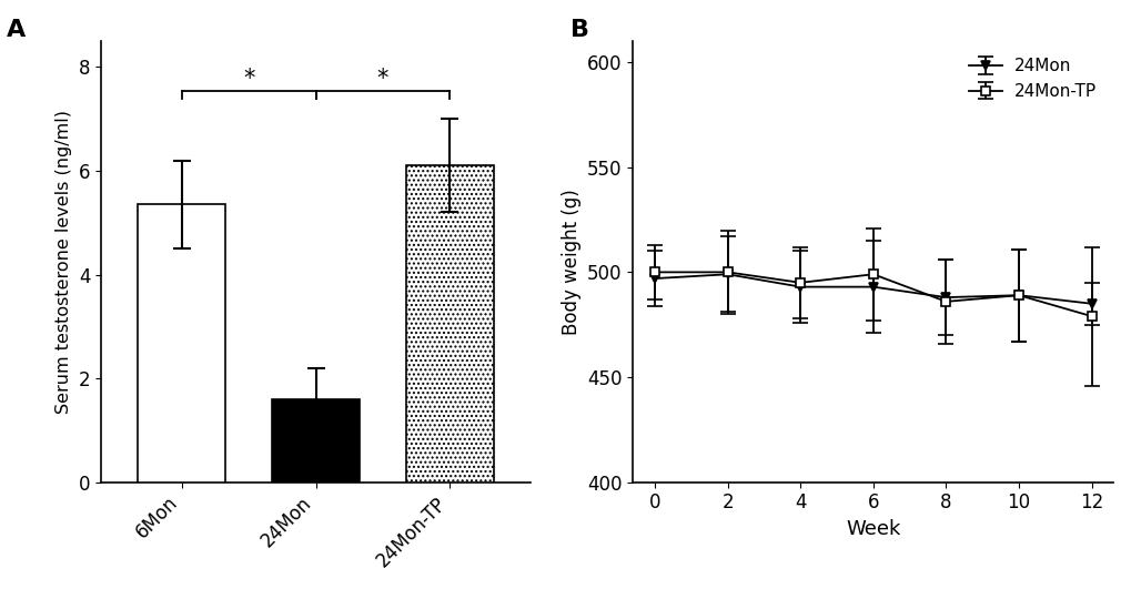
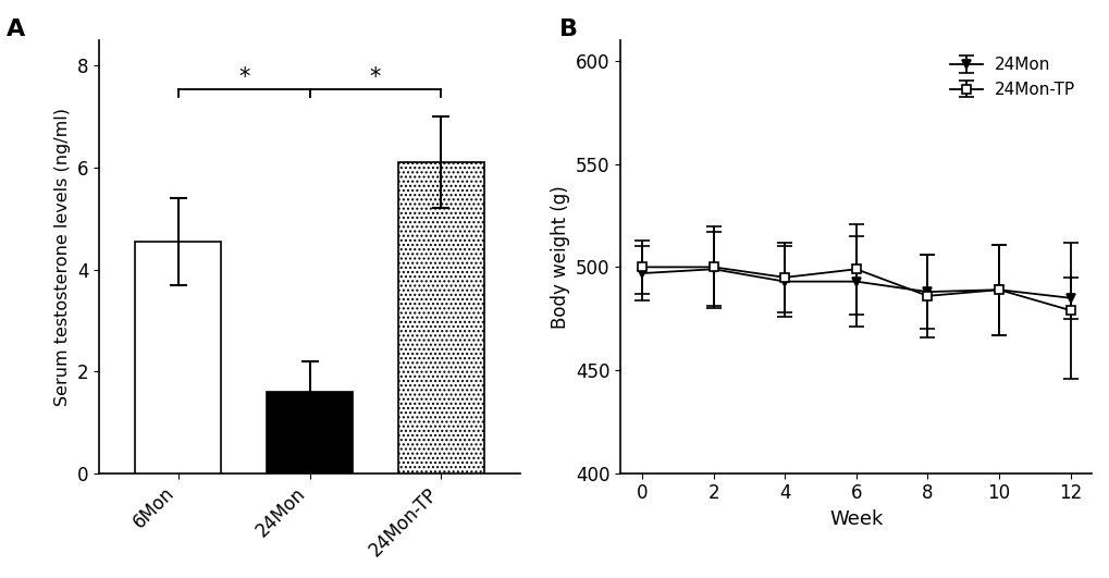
6Mon: 5.35 -> 4.55
